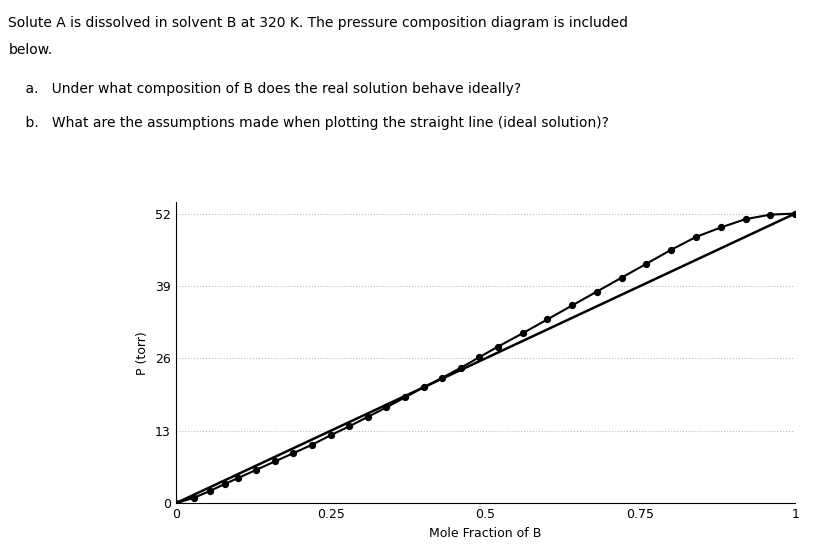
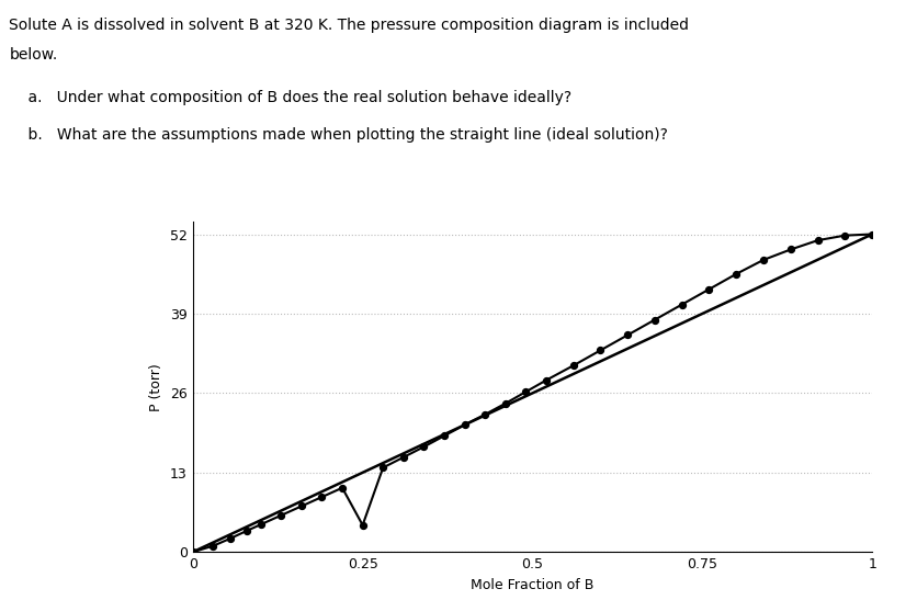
0.25: 12.2 -> 4.4
